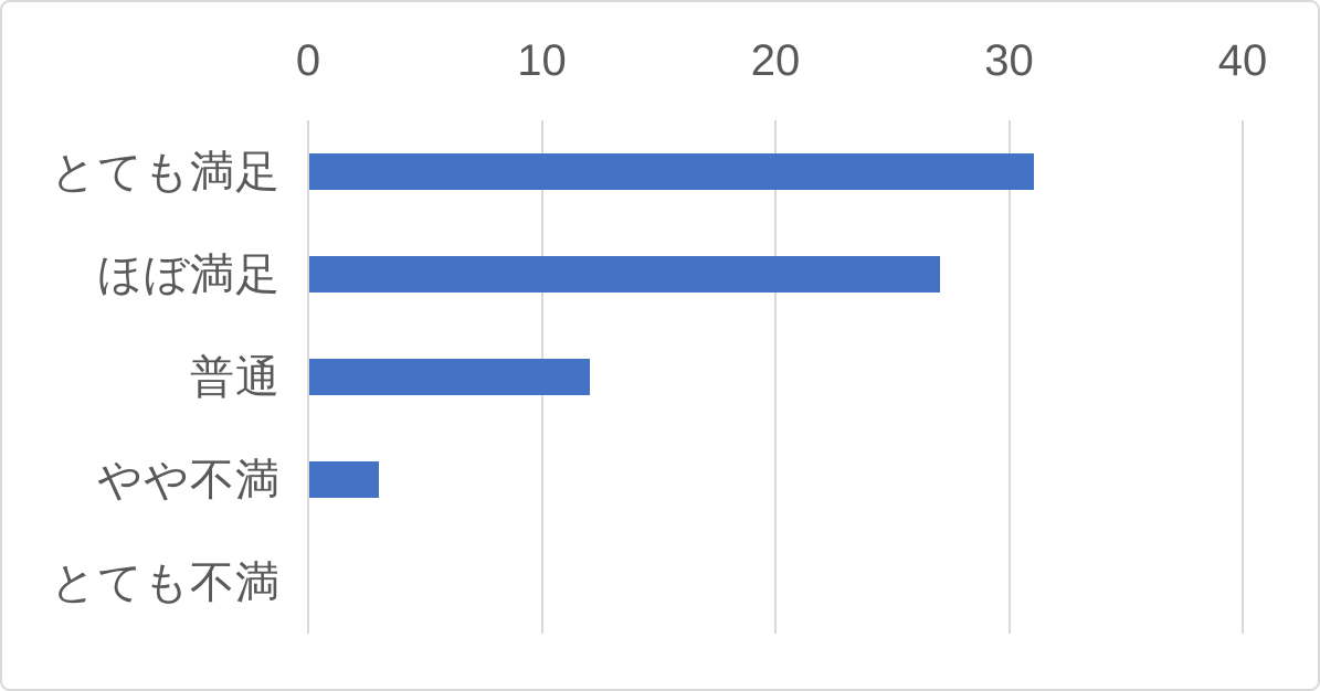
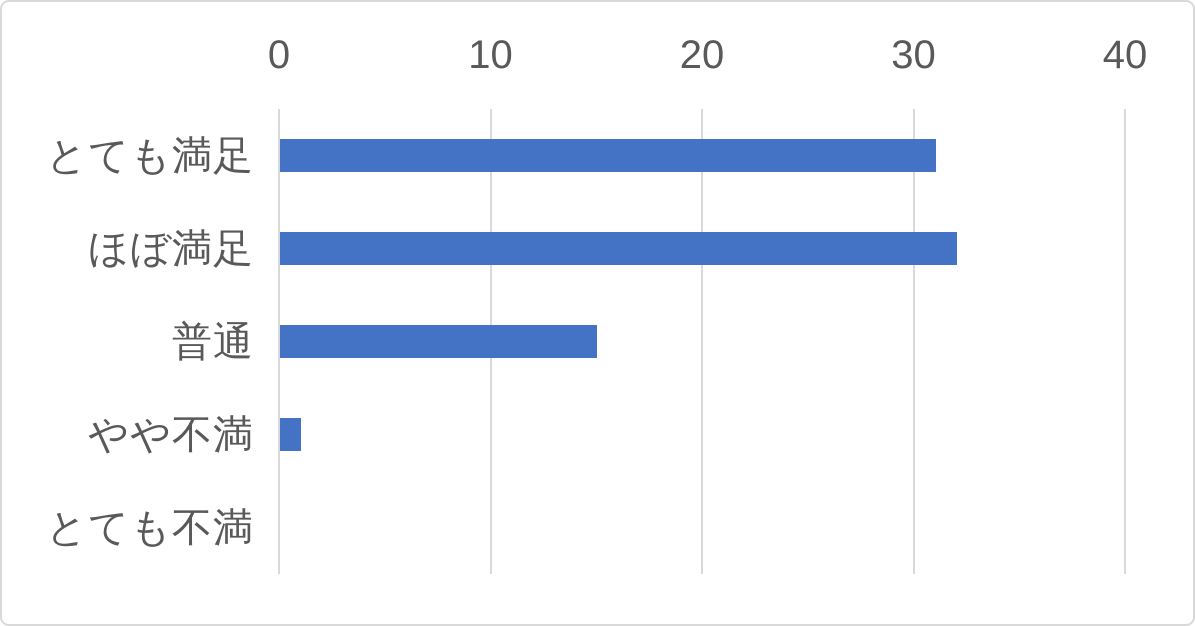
ほぼ満足: 27 -> 32
普通: 12 -> 15
やや不満: 3 -> 1
